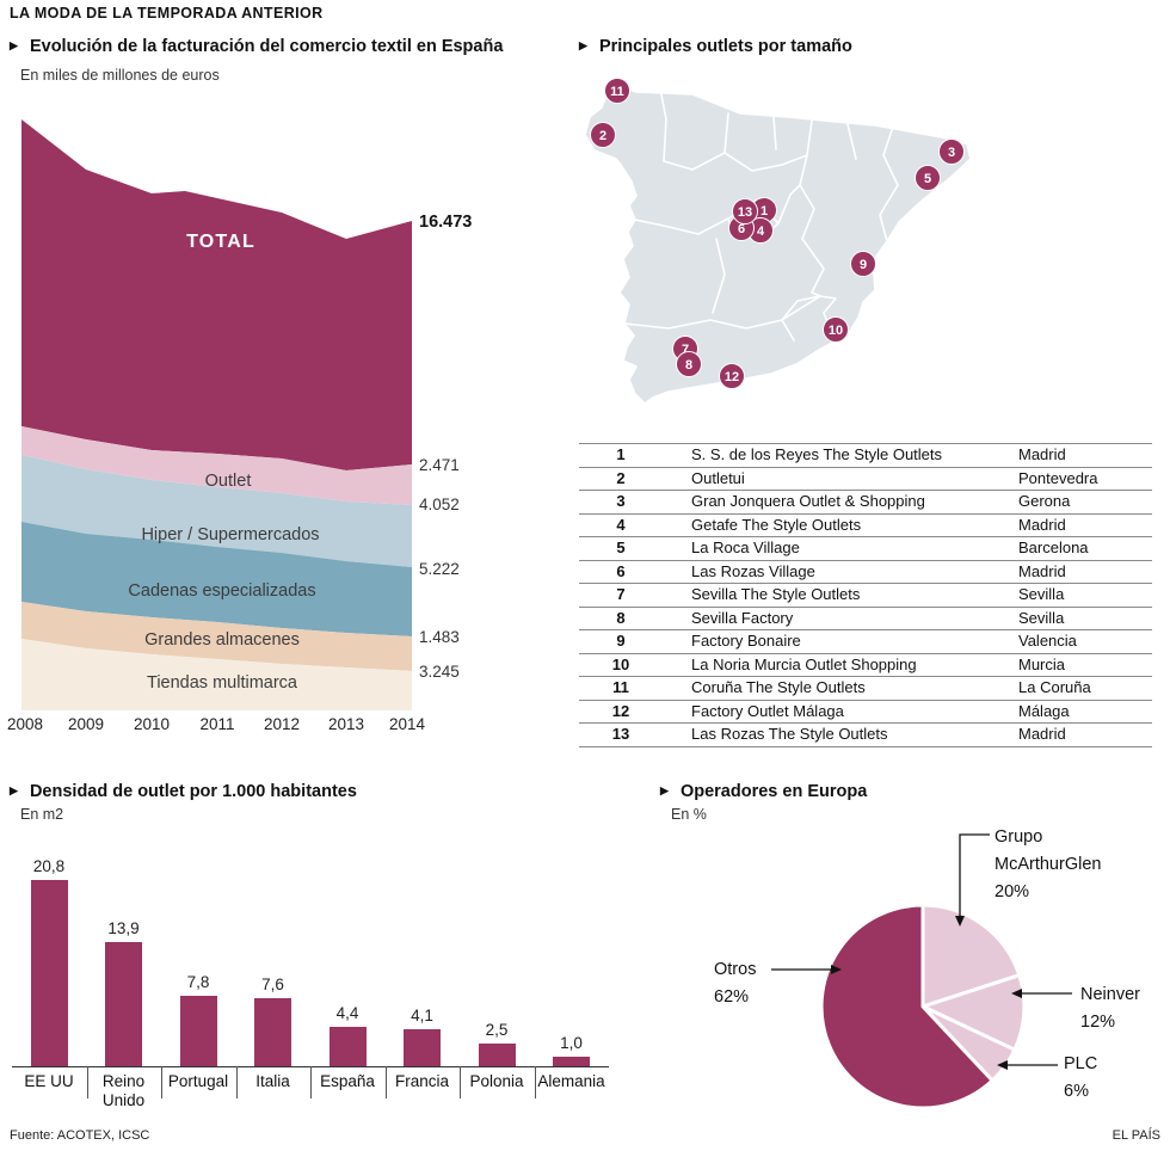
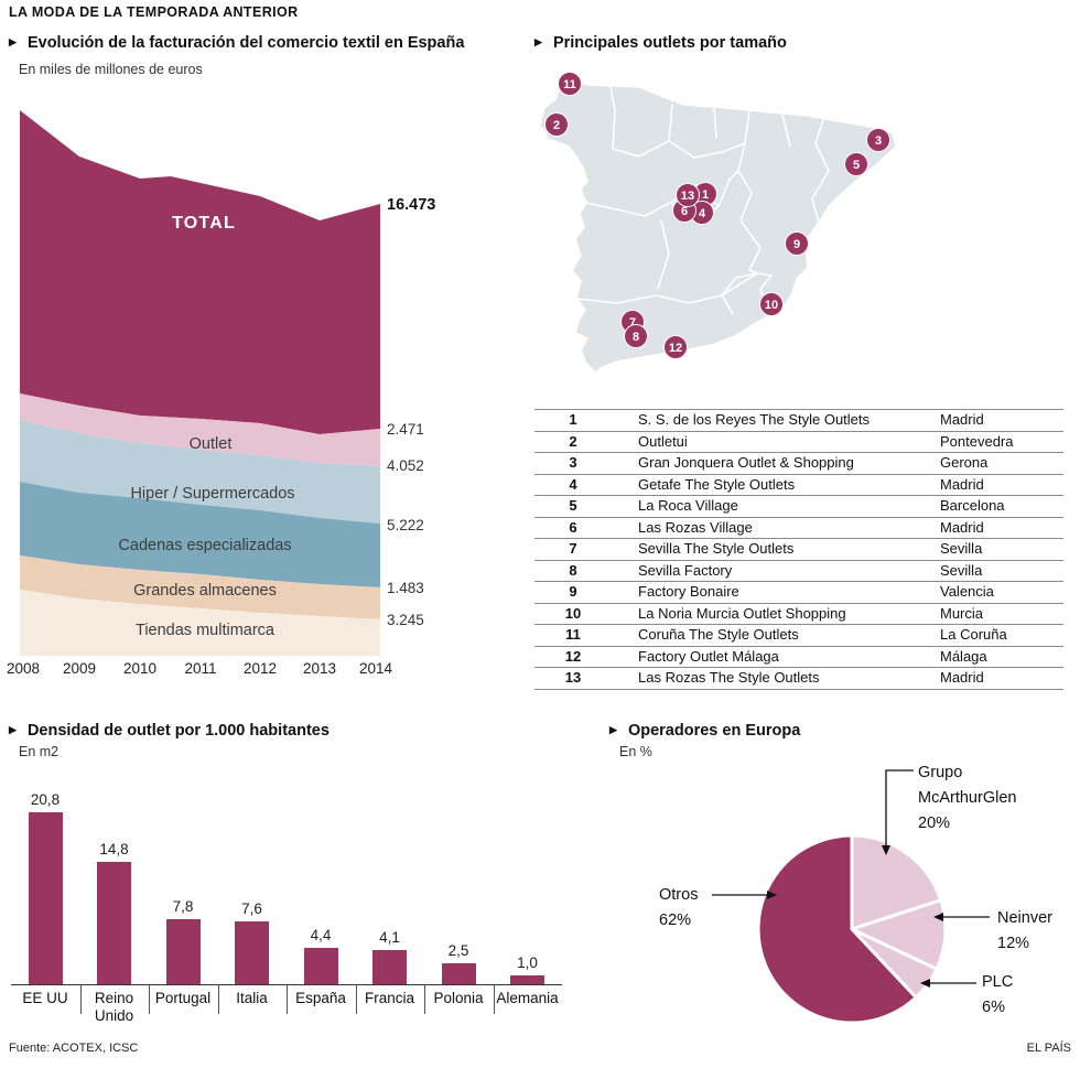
Densidad de outlet por 1.000 habitantes/Reino Unido: 13,9 -> 14,8
